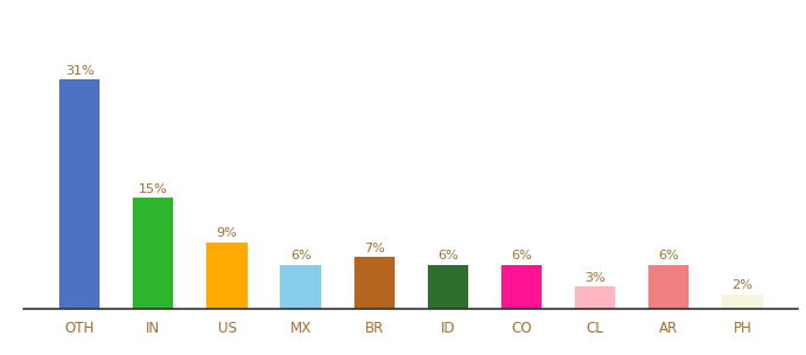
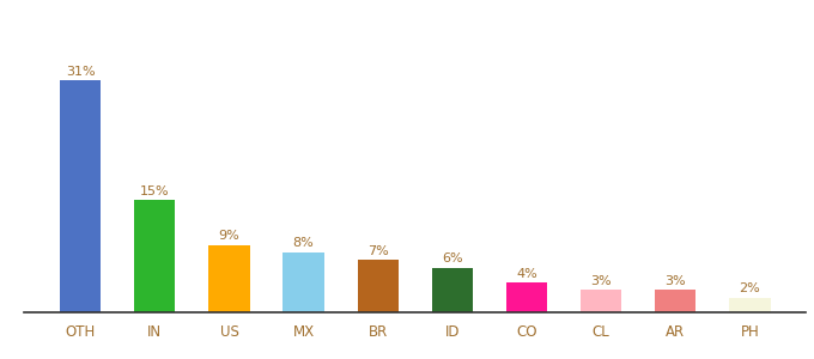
MX: 6% -> 8%
CO: 6% -> 4%
AR: 6% -> 3%
